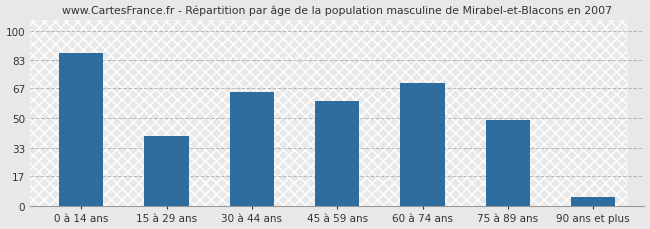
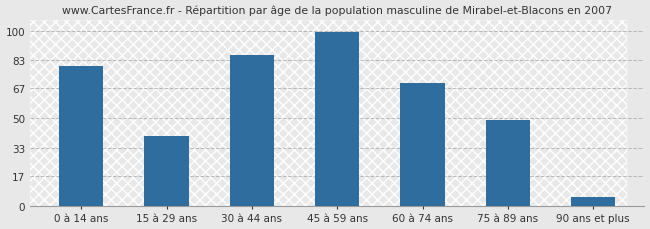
0 à 14 ans: 87 -> 80
30 à 44 ans: 65 -> 86
45 à 59 ans: 60 -> 99
